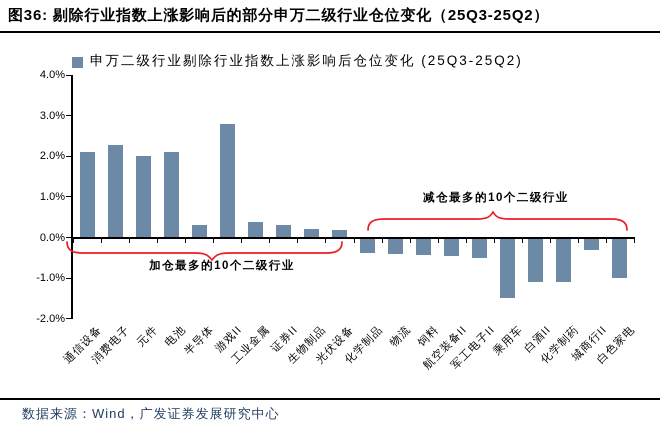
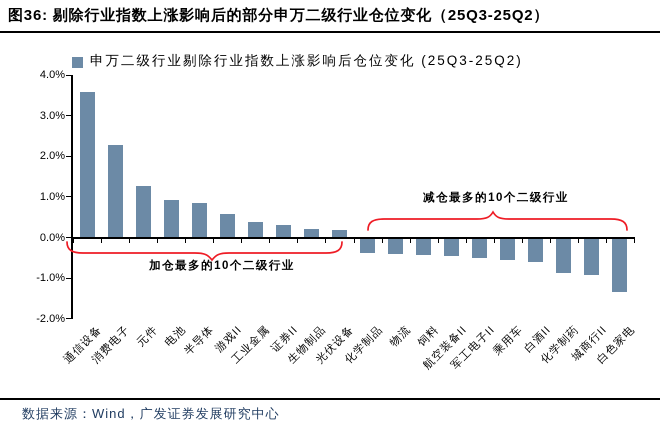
通信设备: 2.1% -> 3.6%
元件: 2.0% -> 1.3%
电池: 2.1% -> 0.9%
半导体: 0.3% -> 0.8%
游戏II: 2.8% -> 0.6%
乘用车: -1.5% -> -0.6%
白酒II: -1.1% -> -0.6%
化学制药: -1.1% -> -0.9%
城商行II: -0.3% -> -0.9%
白色家电: -1.0% -> -1.4%
